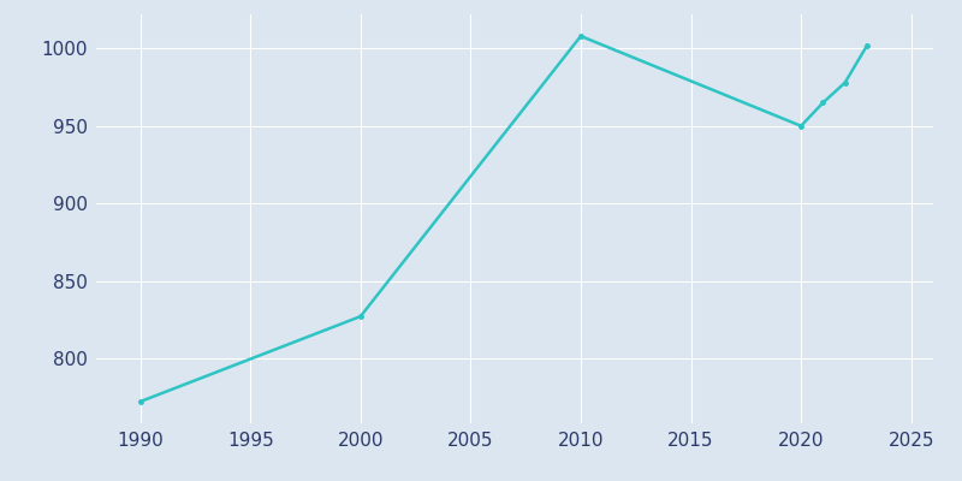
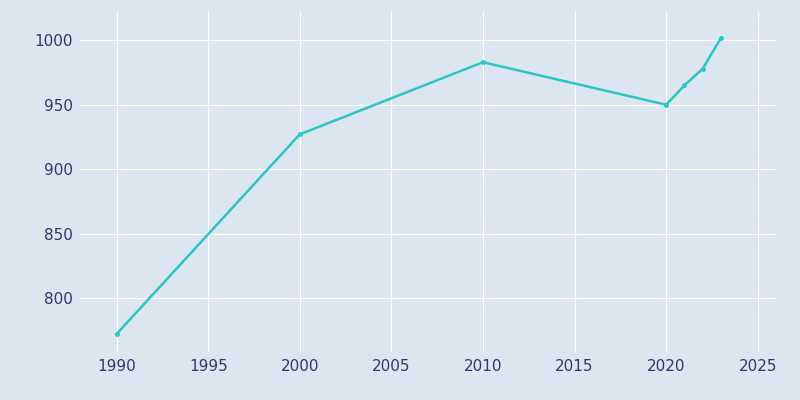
2000: 827 -> 927
2010: 1008 -> 983
